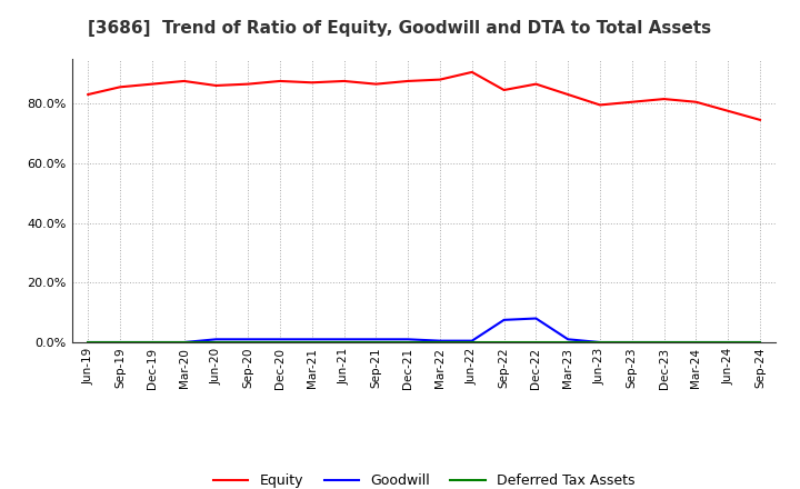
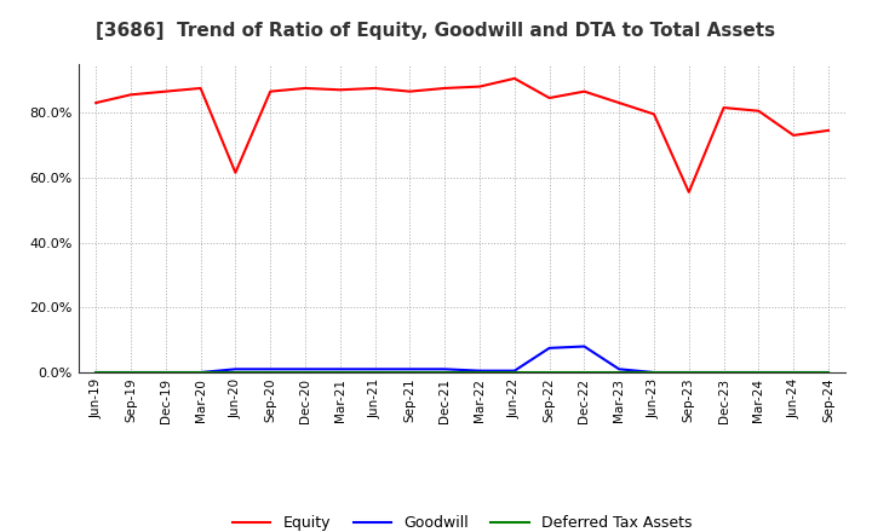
Equity/Jun-20: 86.0% -> 61.5%
Equity/Sep-23: 80.5% -> 55.5%
Equity/Jun-24: 77.5% -> 73.0%
